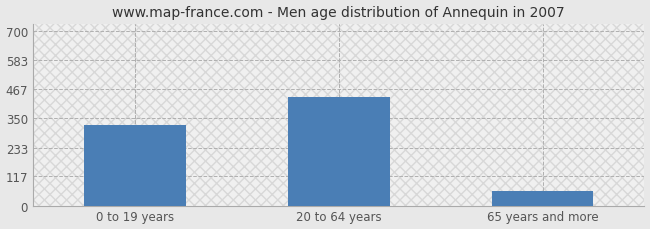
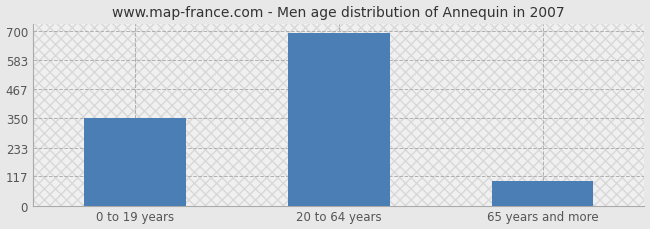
0 to 19 years: 325 -> 350
20 to 64 years: 435 -> 693
65 years and more: 60 -> 100
